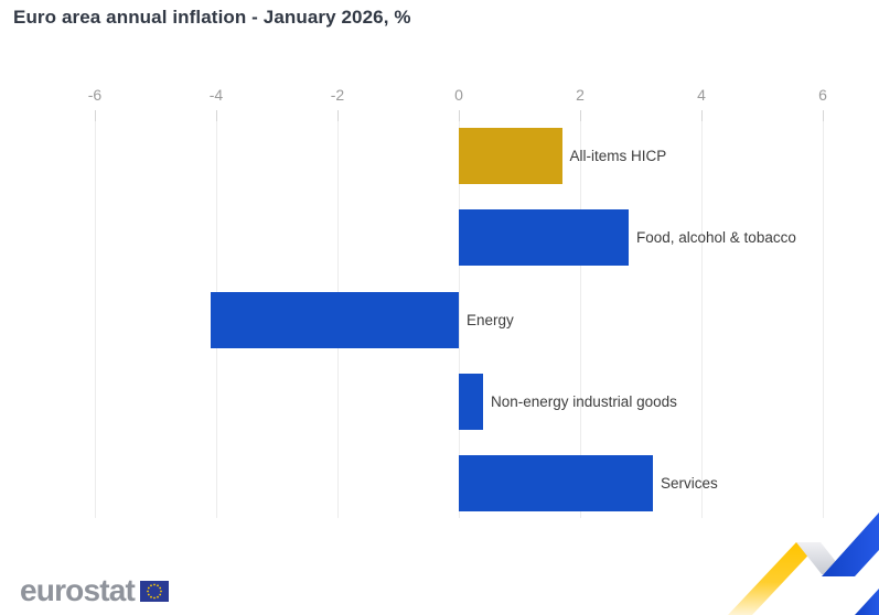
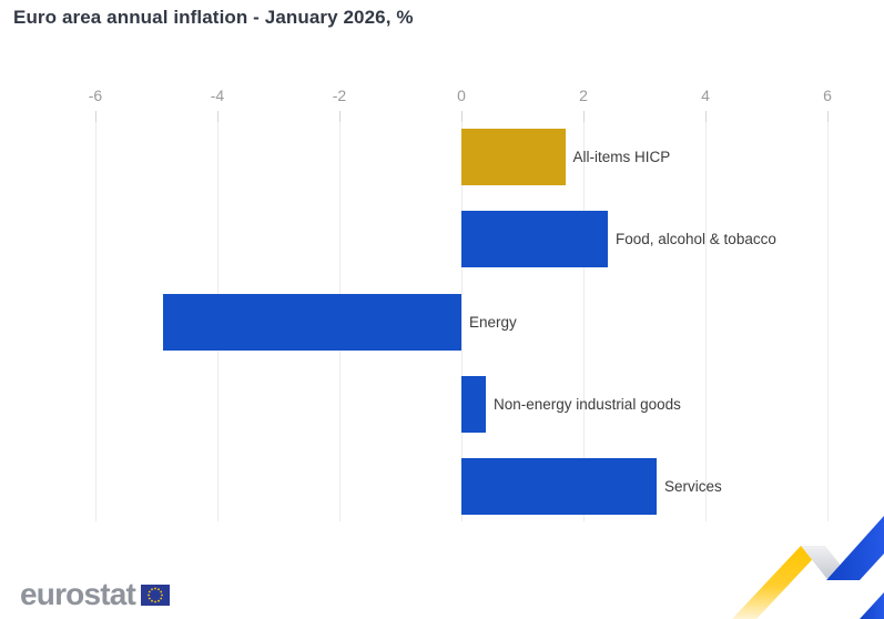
Food, alcohol & tobacco: 2.8 -> 2.4
Energy: -4.1 -> -4.9
